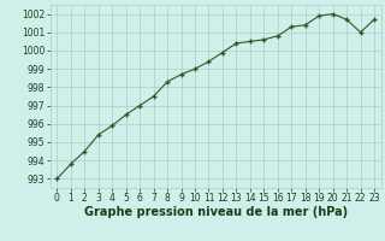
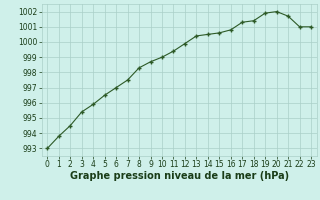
23: 1001.7 -> 1001.0
